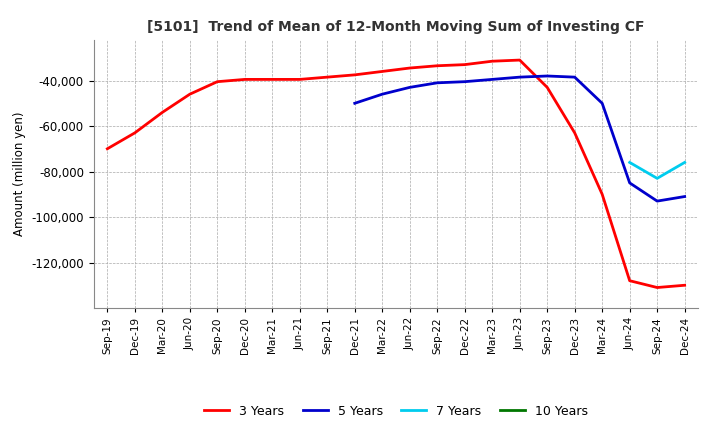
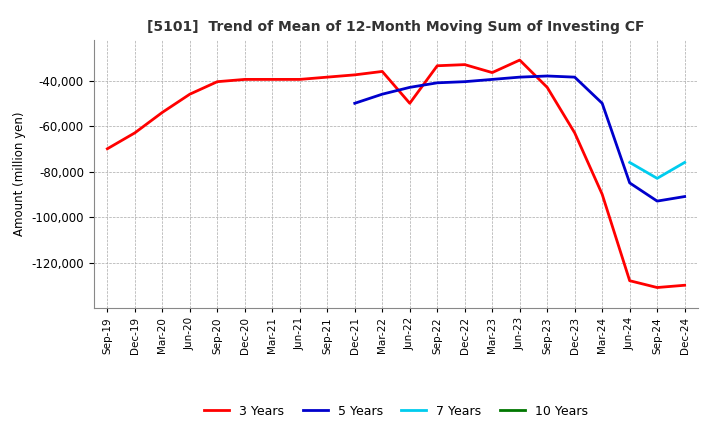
3 Years/Jun-22: -34,500 -> -50,000
3 Years/Mar-23: -31,500 -> -36,500
